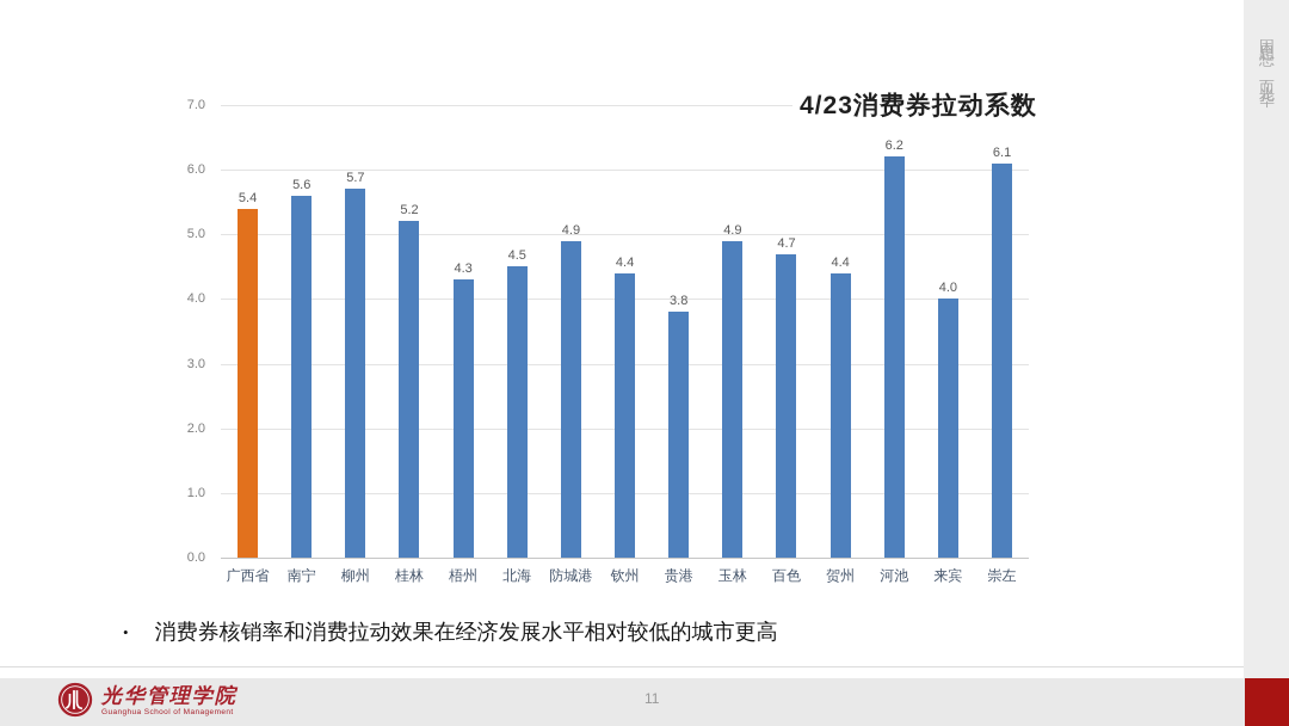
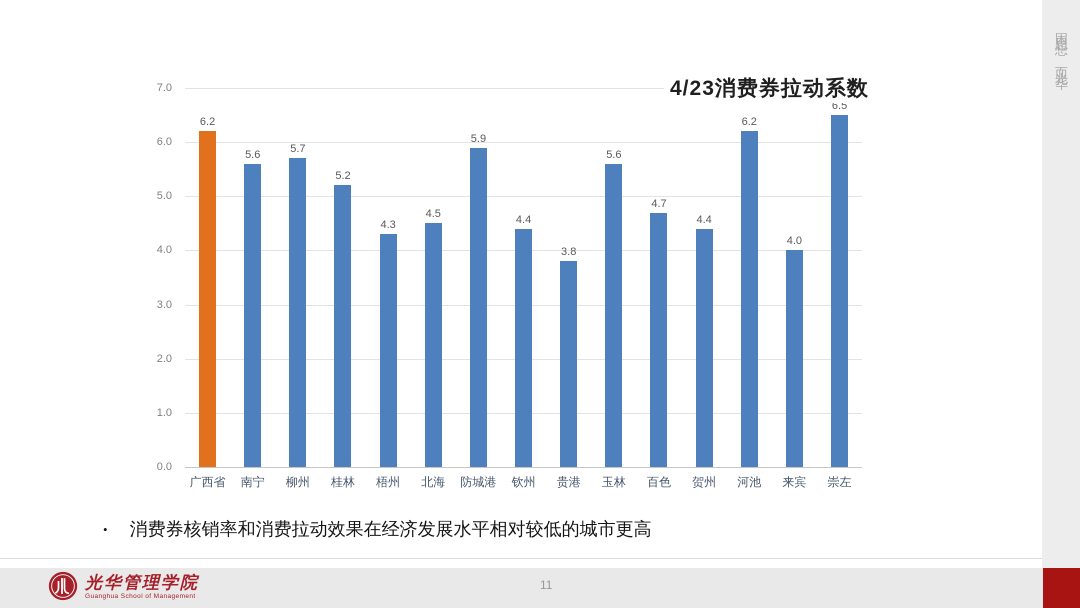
广西省: 5.4 -> 6.2
防城港: 4.9 -> 5.9
玉林: 4.9 -> 5.6
崇左: 6.1 -> 6.5
